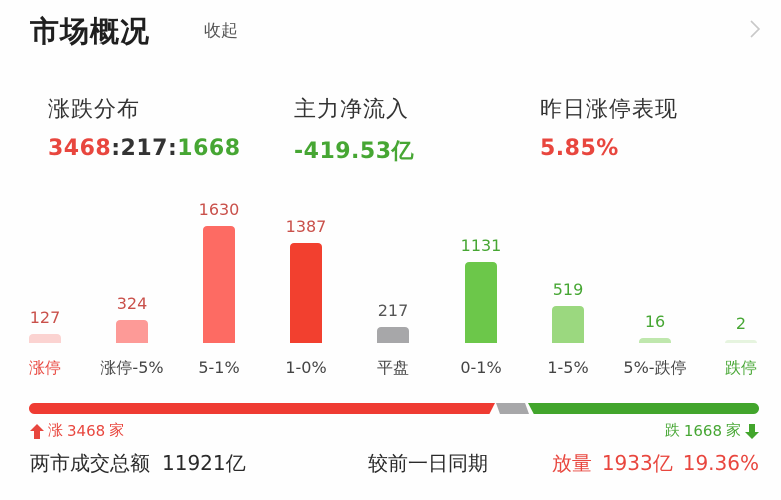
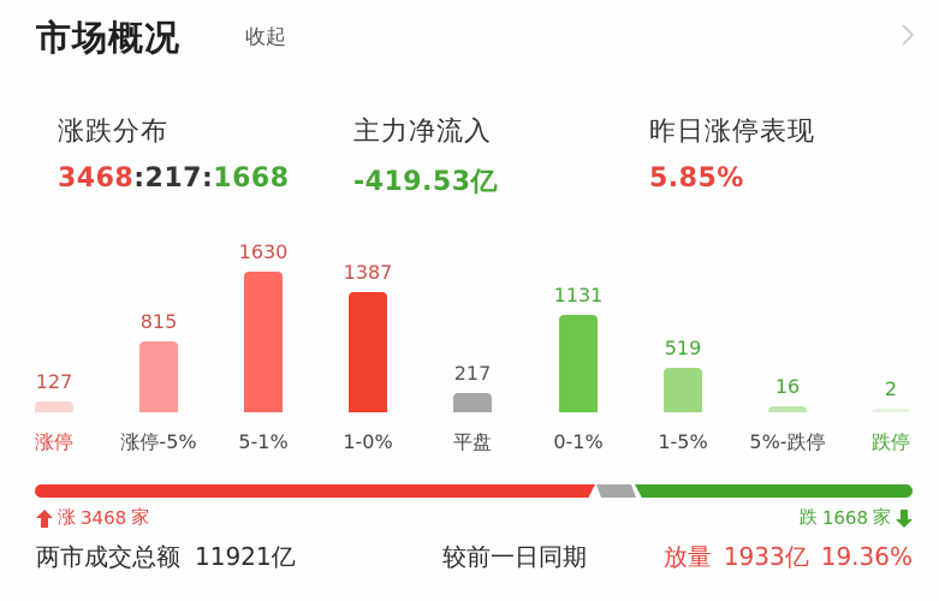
涨停-5%: 324 -> 815
